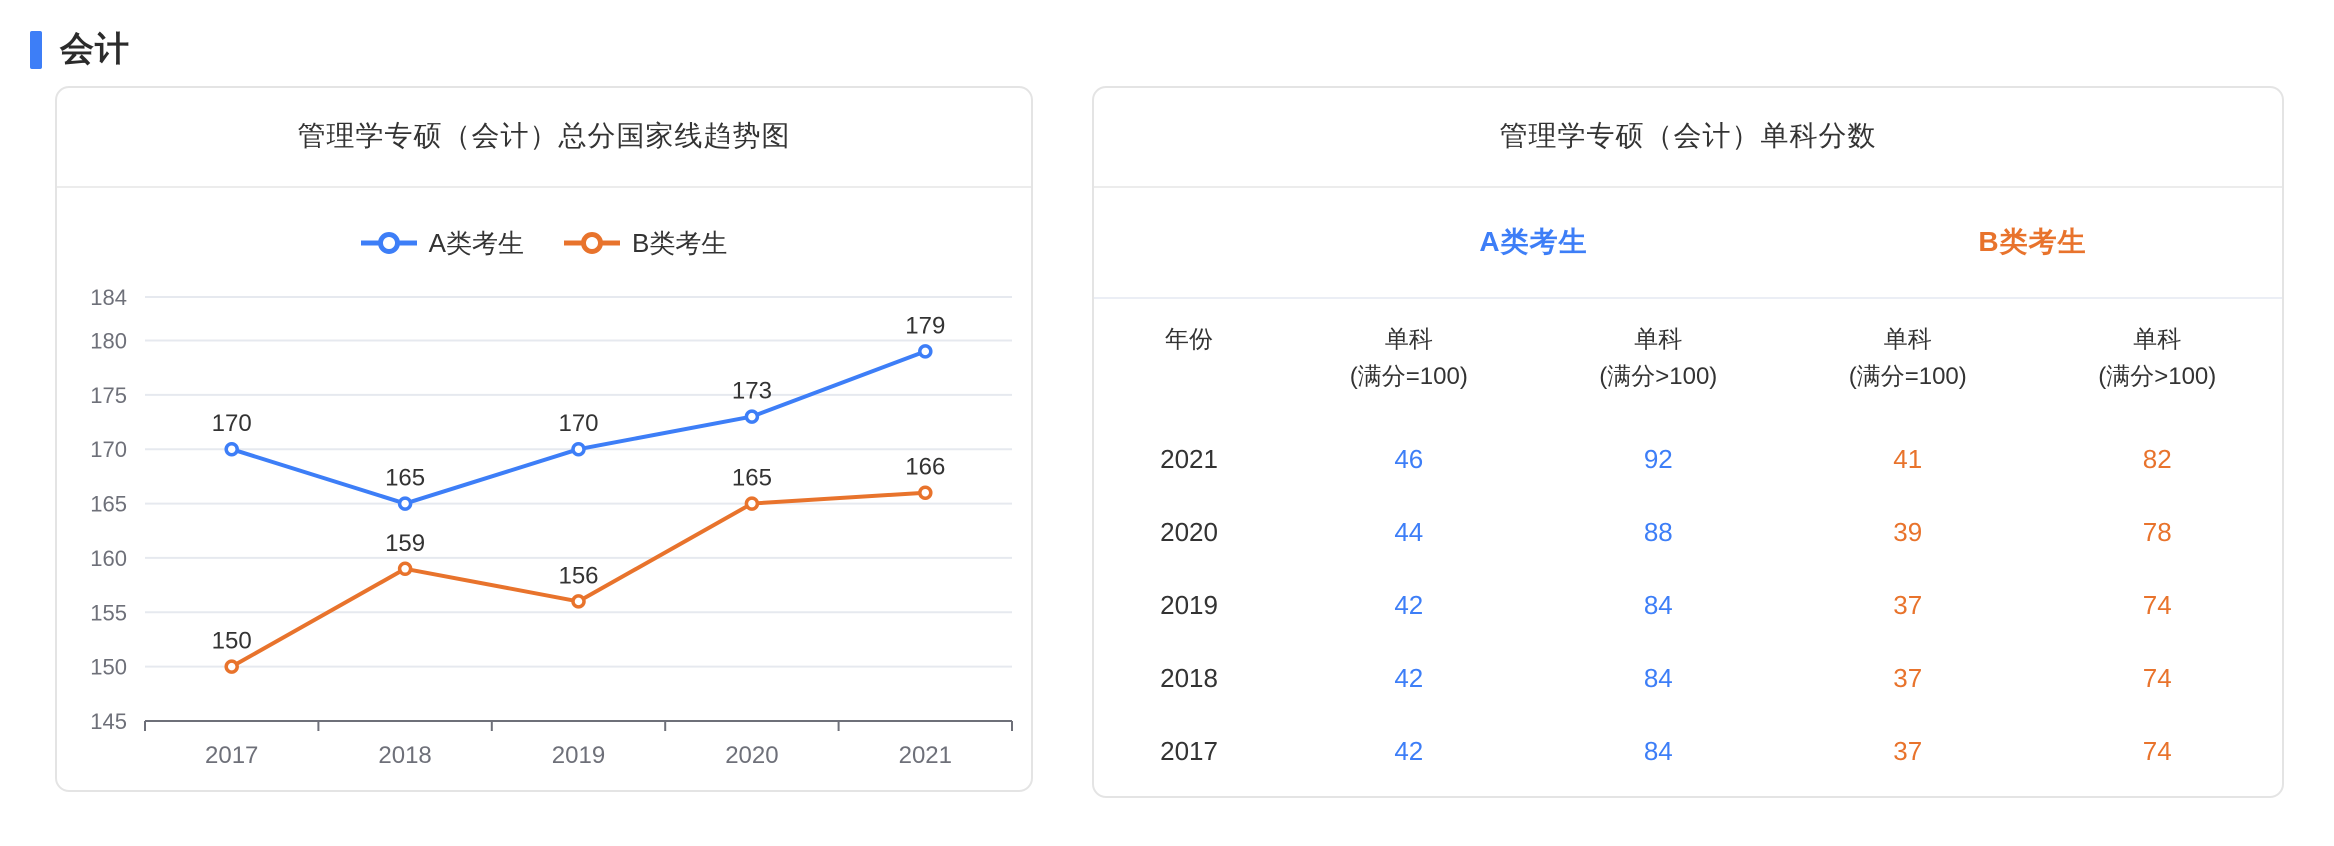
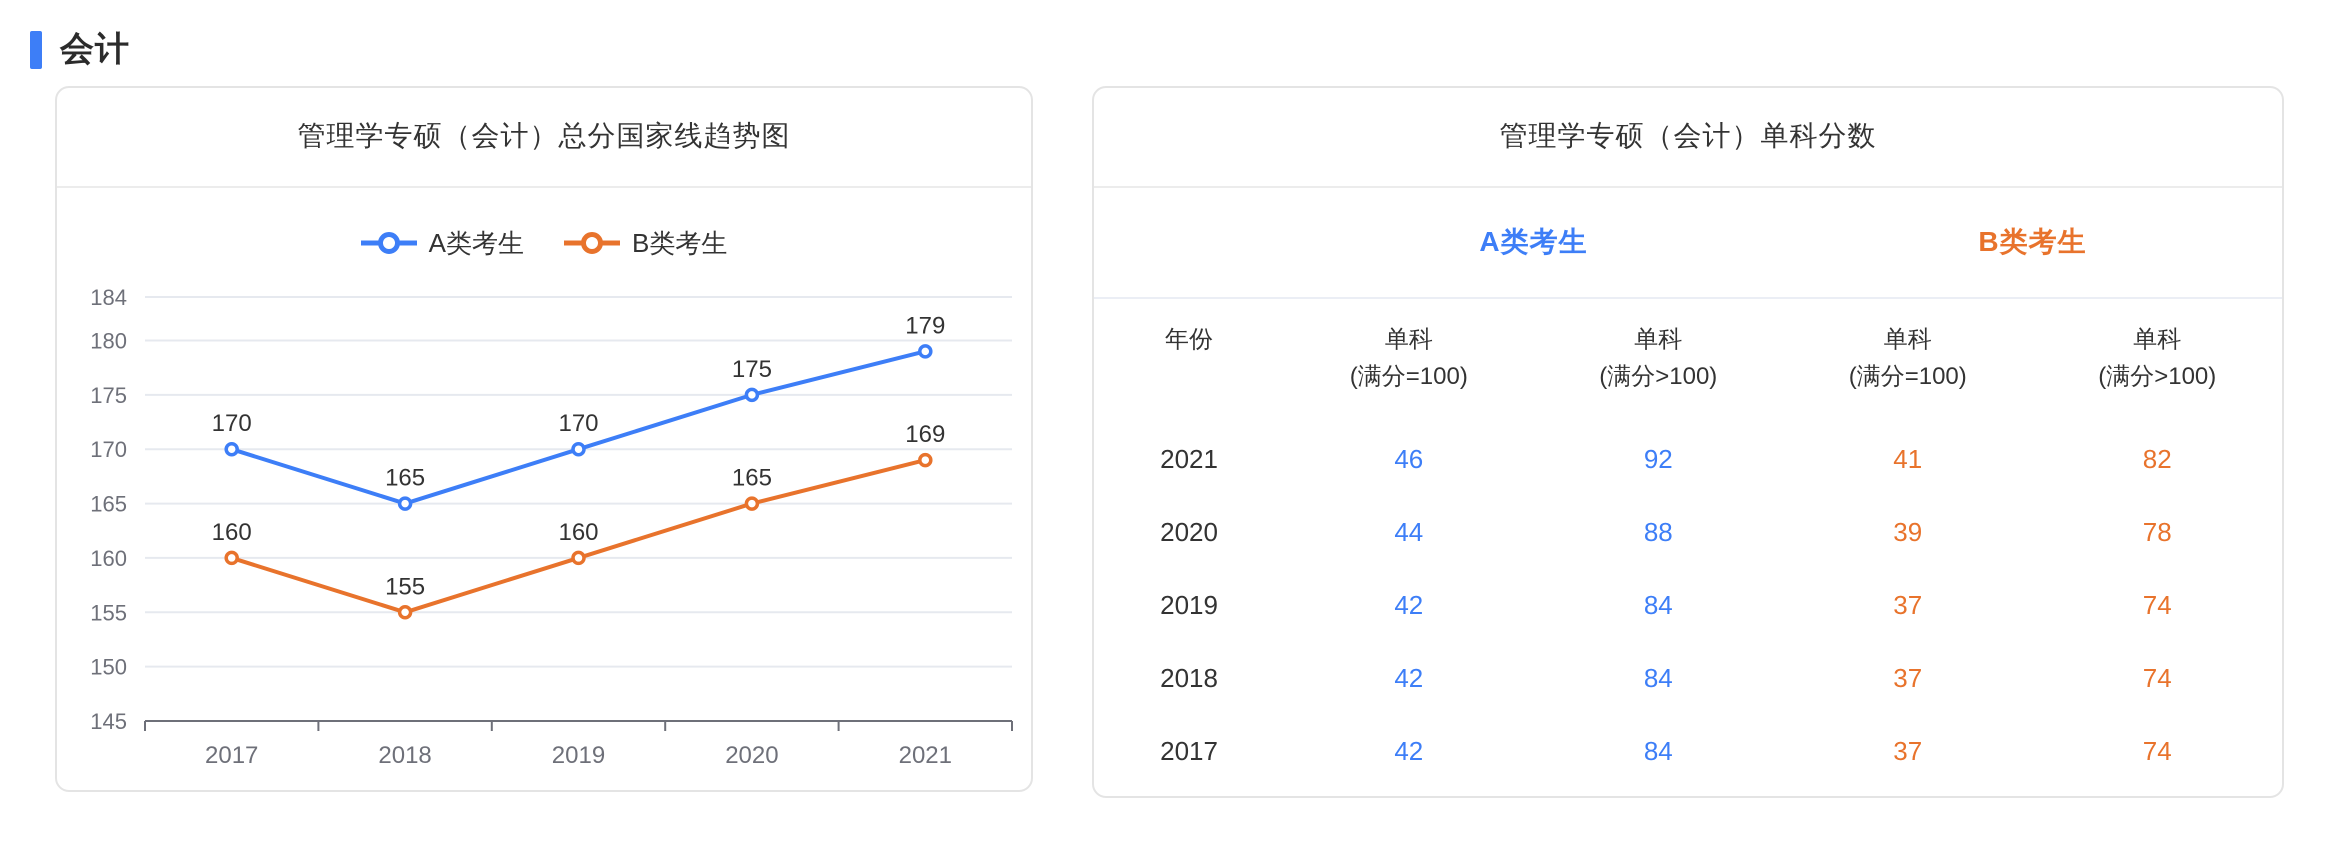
B类考生/2017: 150 -> 160
B类考生/2018: 159 -> 155
B类考生/2019: 156 -> 160
A类考生/2020: 173 -> 175
B类考生/2021: 166 -> 169
